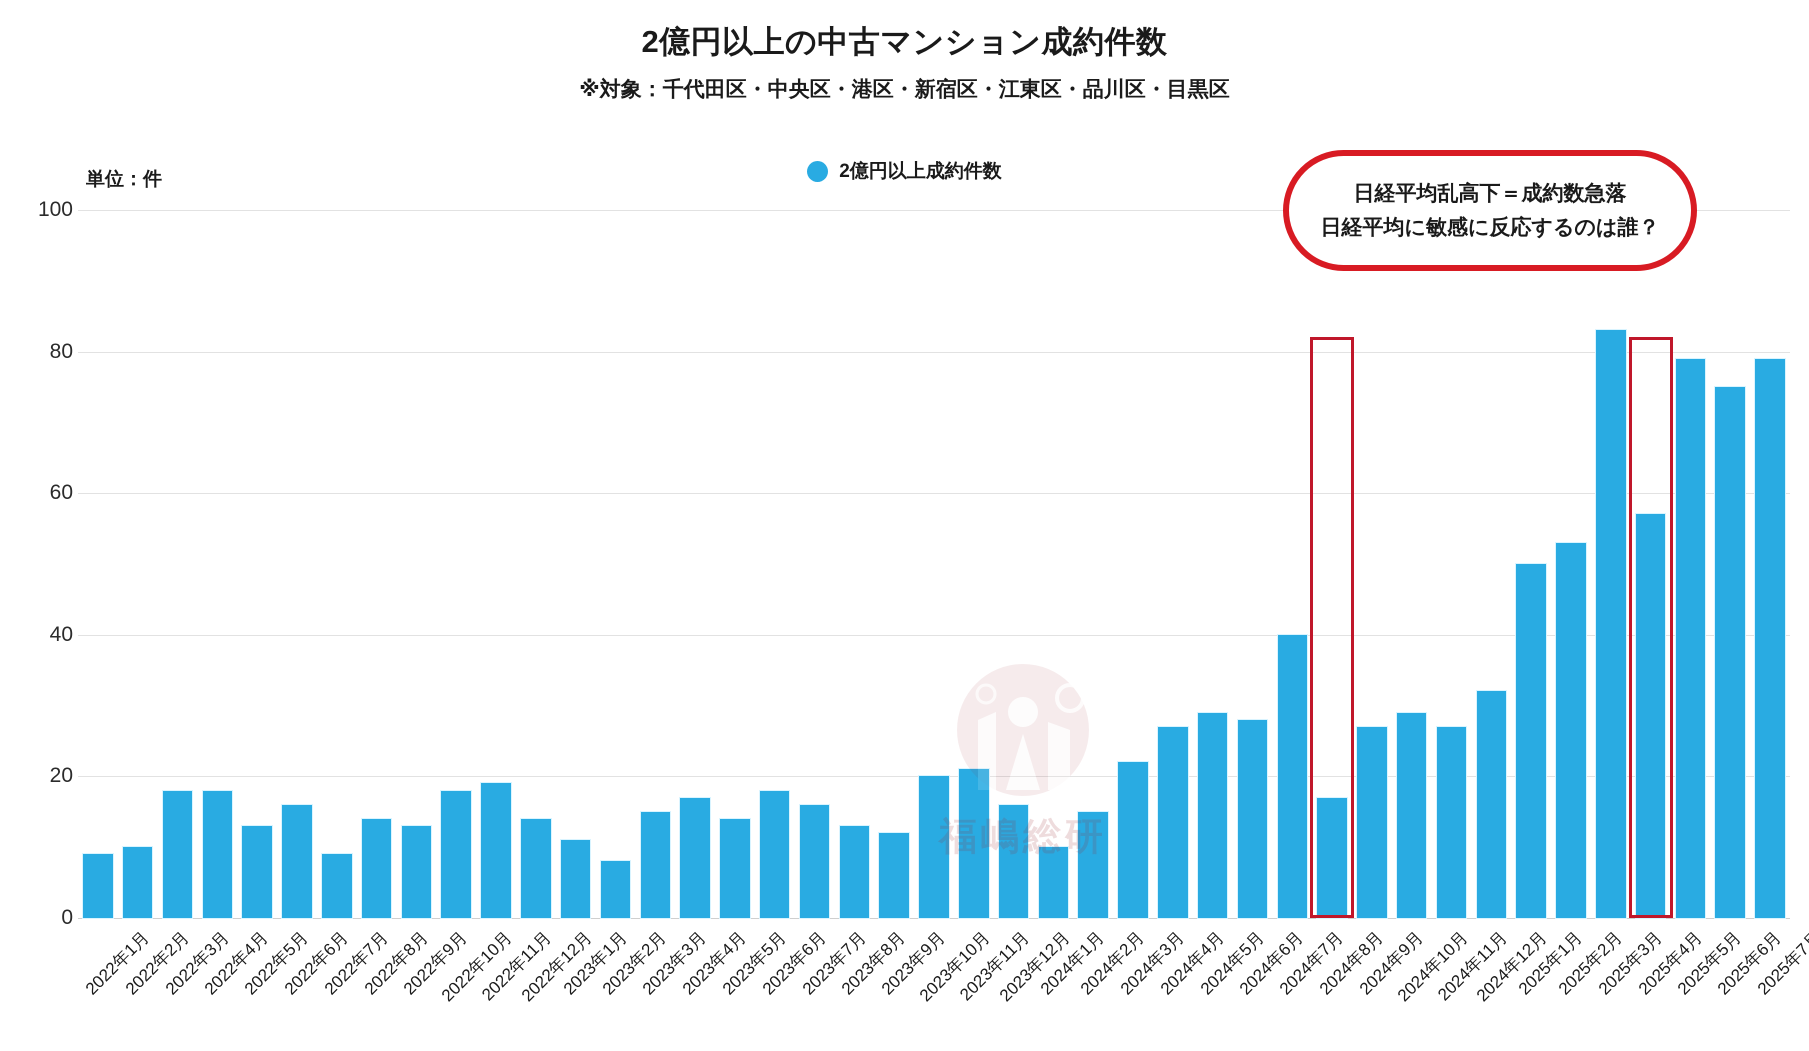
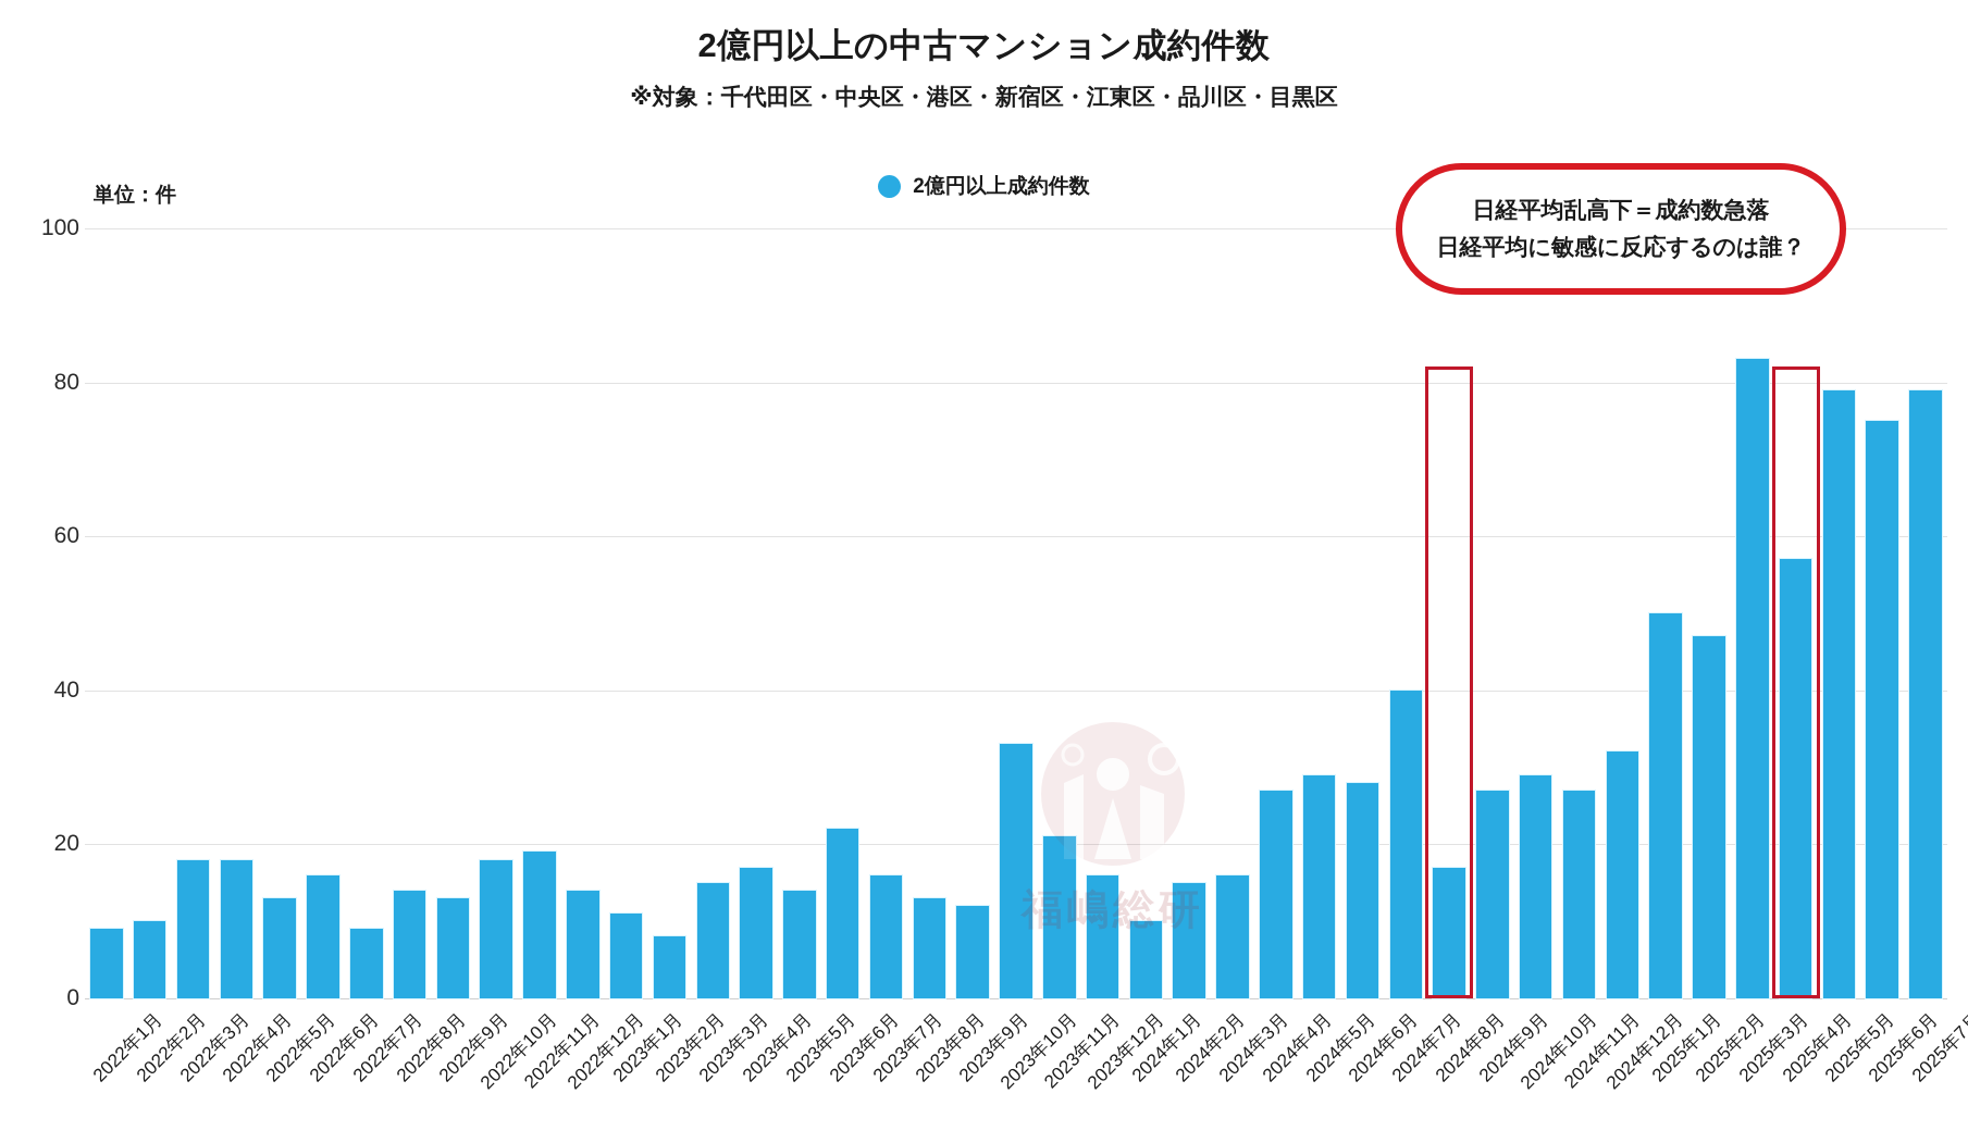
2023年6月: 18 -> 22
2023年10月: 20 -> 33
2024年3月: 22 -> 16
2025年2月: 53 -> 47
